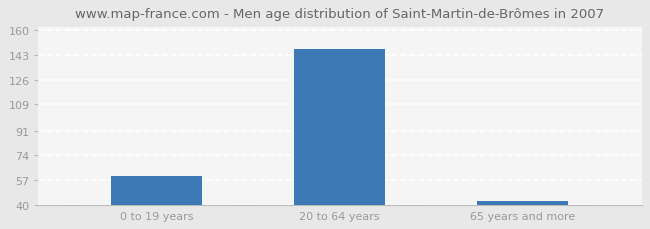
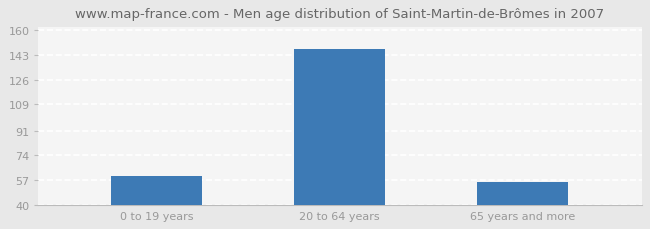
65 years and more: 43 -> 56
